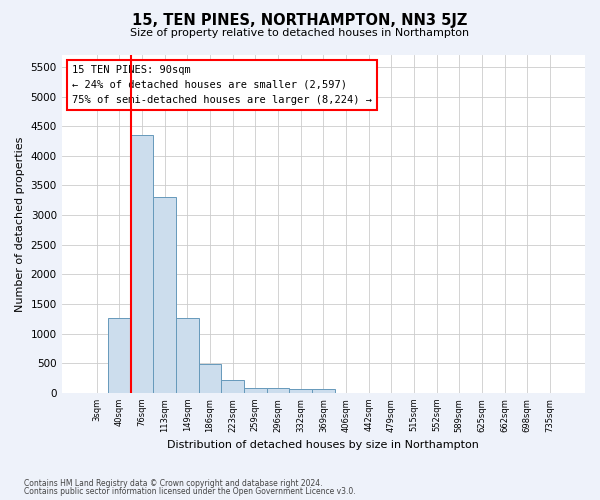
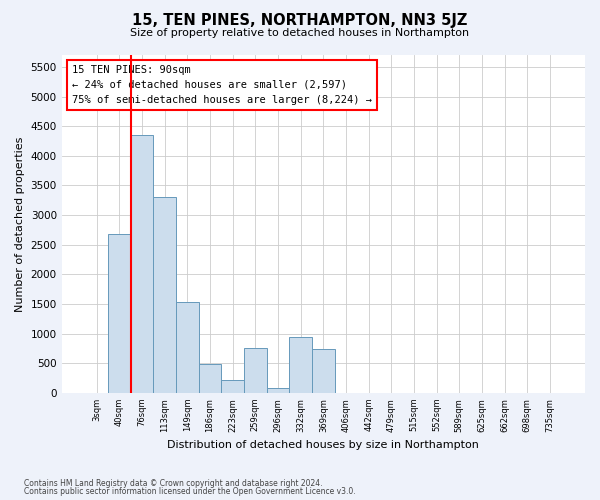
40sqm: 1270 -> 2680
149sqm: 1270 -> 1540
259sqm: 90 -> 760
332sqm: 60 -> 940
369sqm: 60 -> 740
